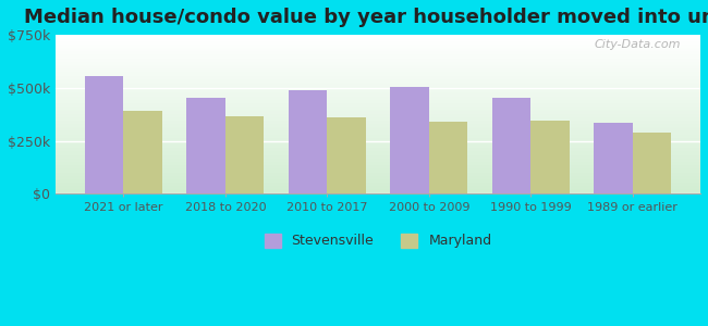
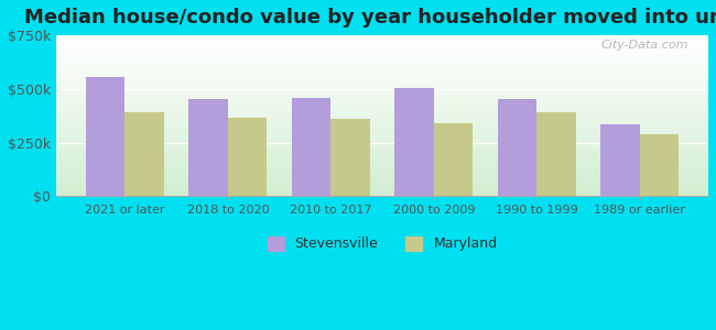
Stevensville/2010 to 2017: $490k -> $460k
Maryland/1990 to 1999: $340k -> $390k
